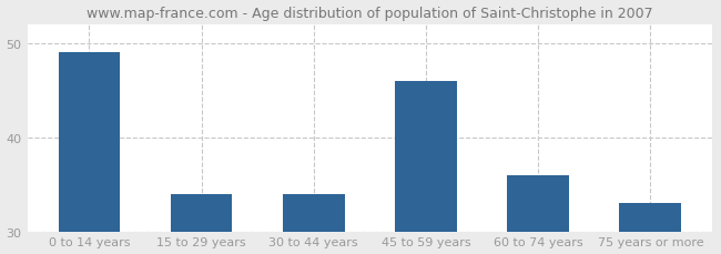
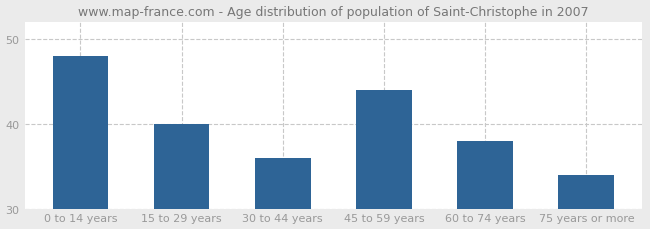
0 to 14 years: 49 -> 48
15 to 29 years: 34 -> 40
30 to 44 years: 34 -> 36
45 to 59 years: 46 -> 44
60 to 74 years: 36 -> 38
75 years or more: 33 -> 34
